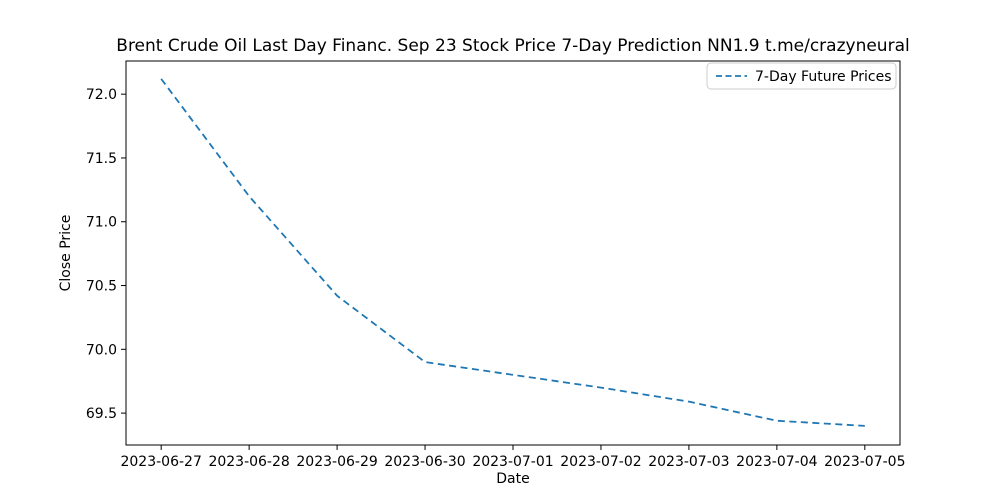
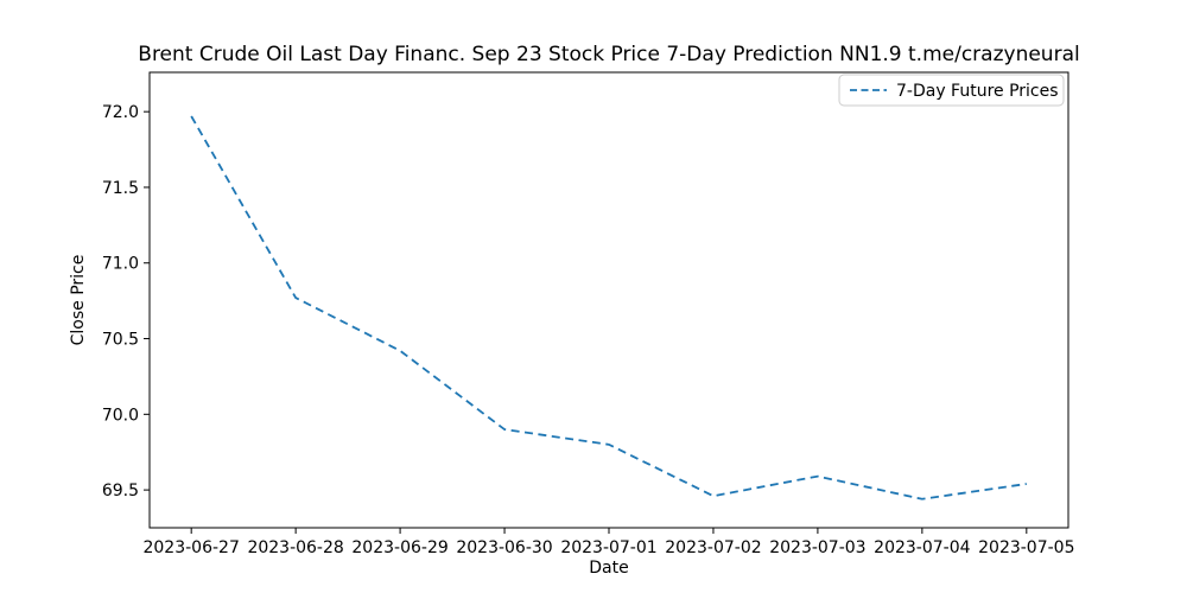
2023-06-27: 72.12 -> 71.97
2023-06-28: 71.20 -> 70.77
2023-07-02: 69.70 -> 69.46
2023-07-05: 69.40 -> 69.54
